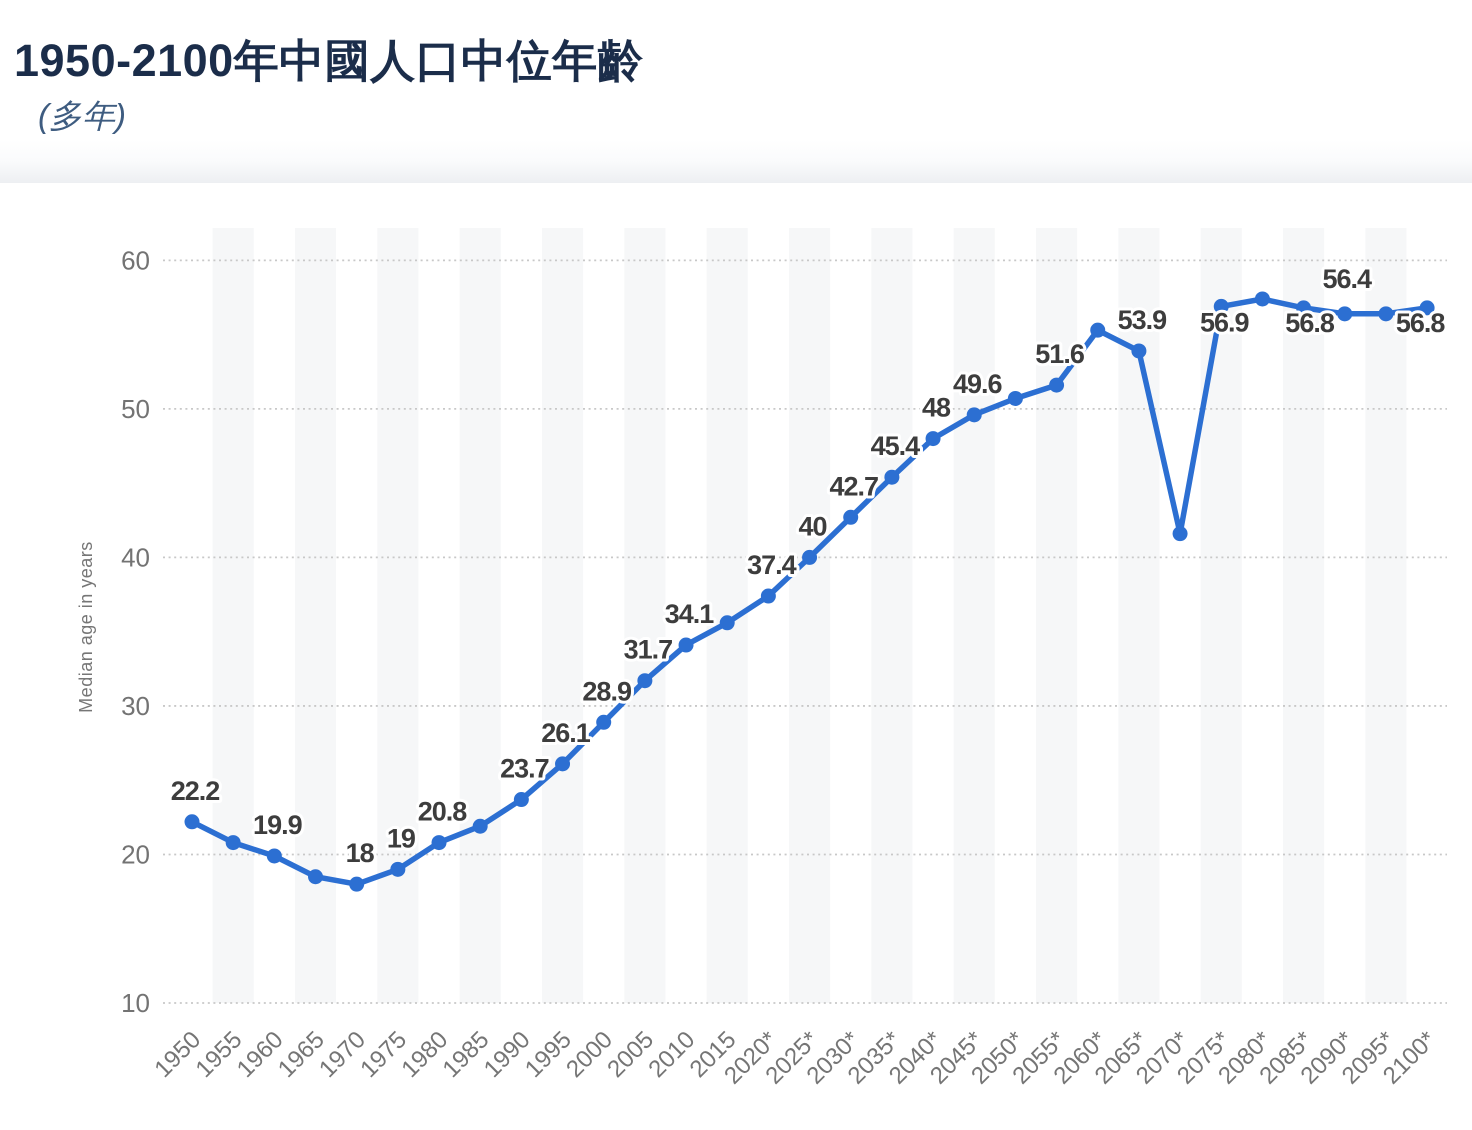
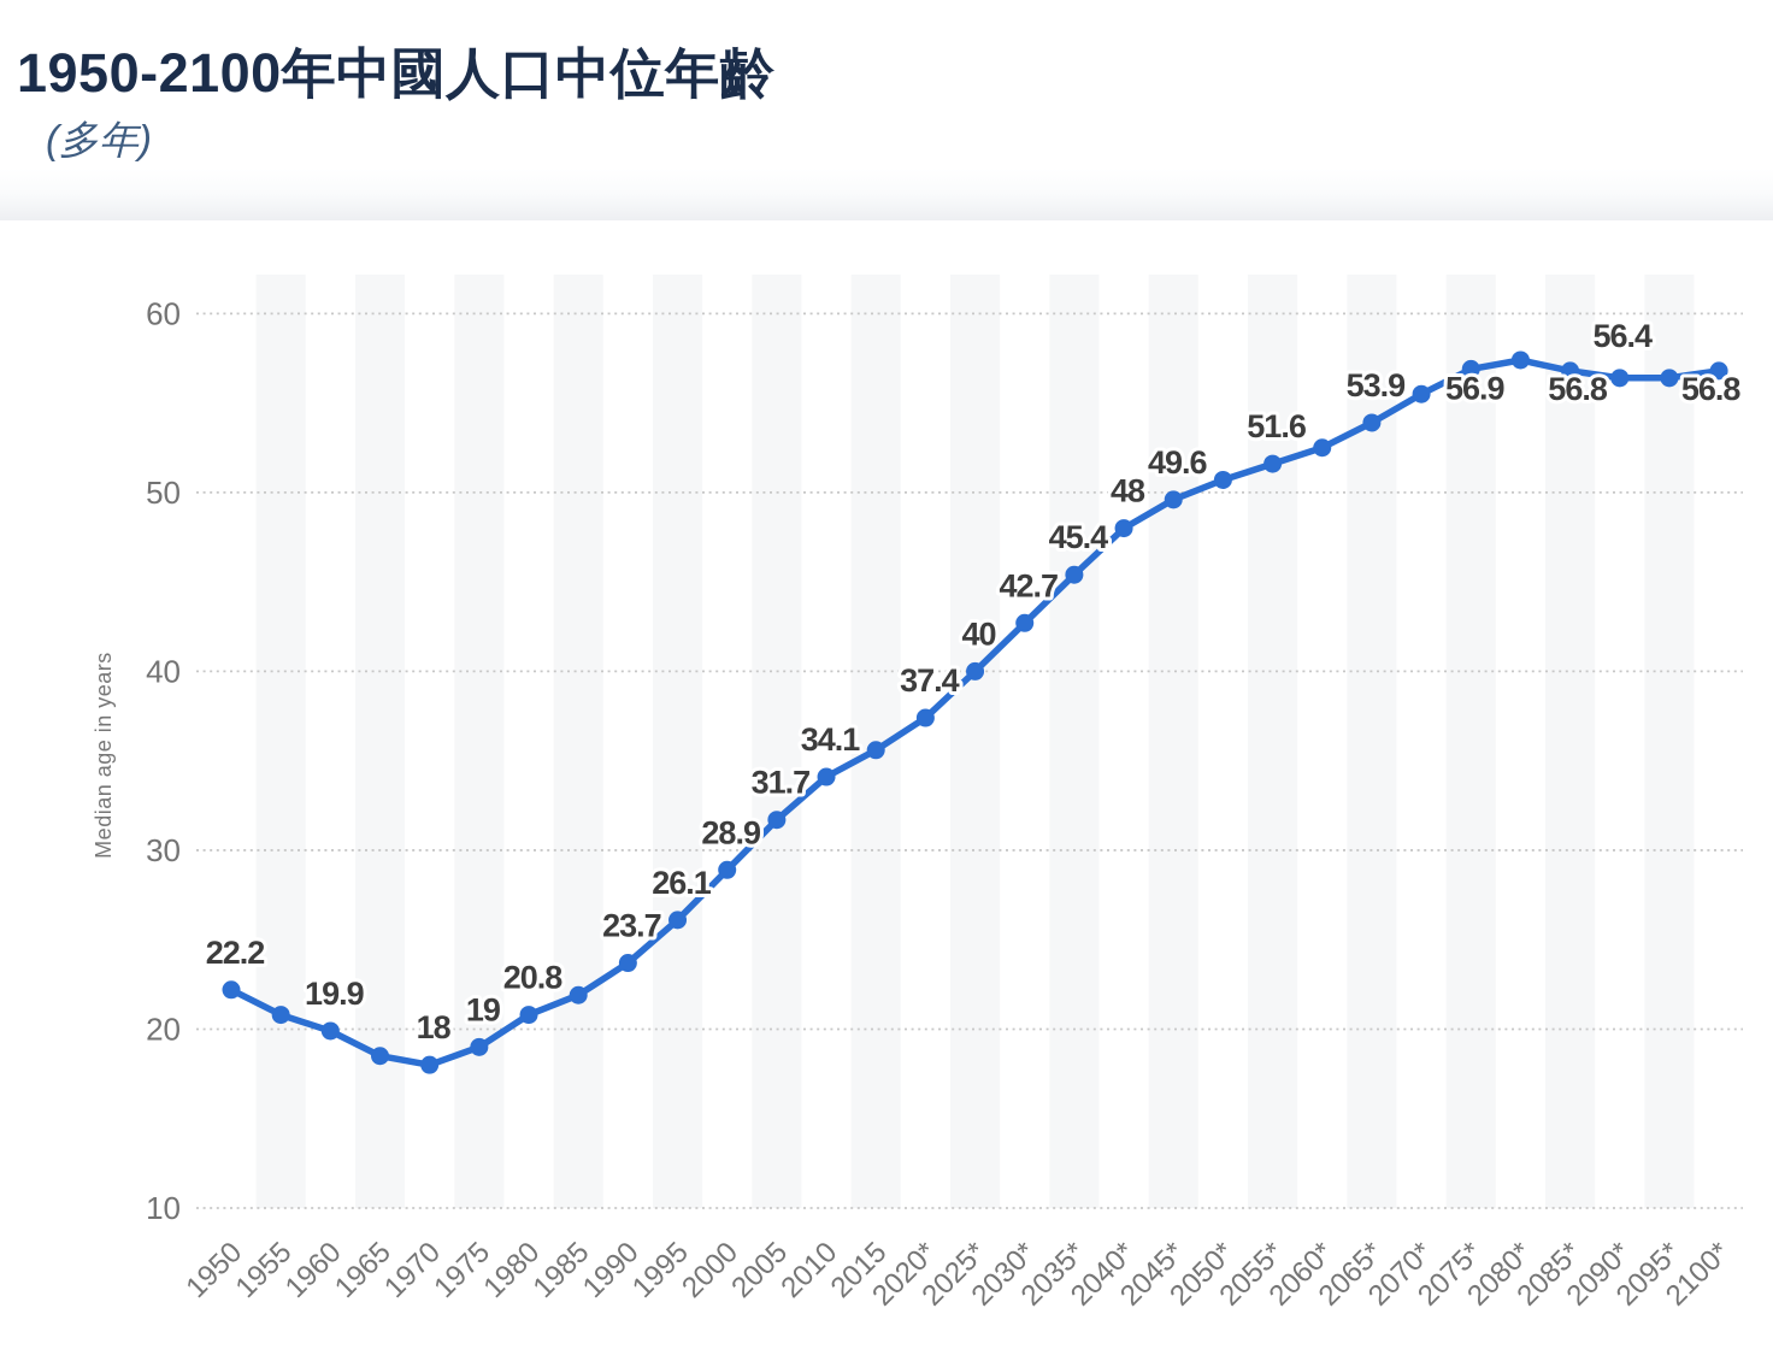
2060*: 55.3 -> 52.5
2070*: 41.6 -> 55.5
